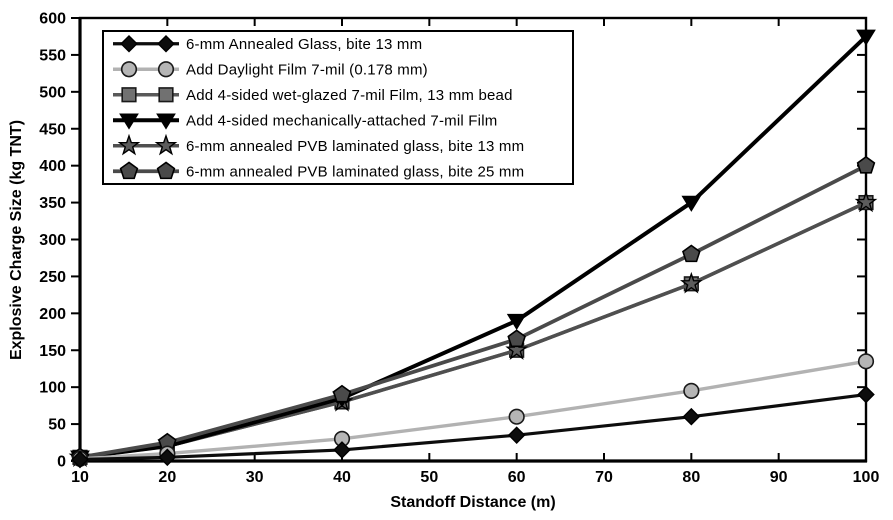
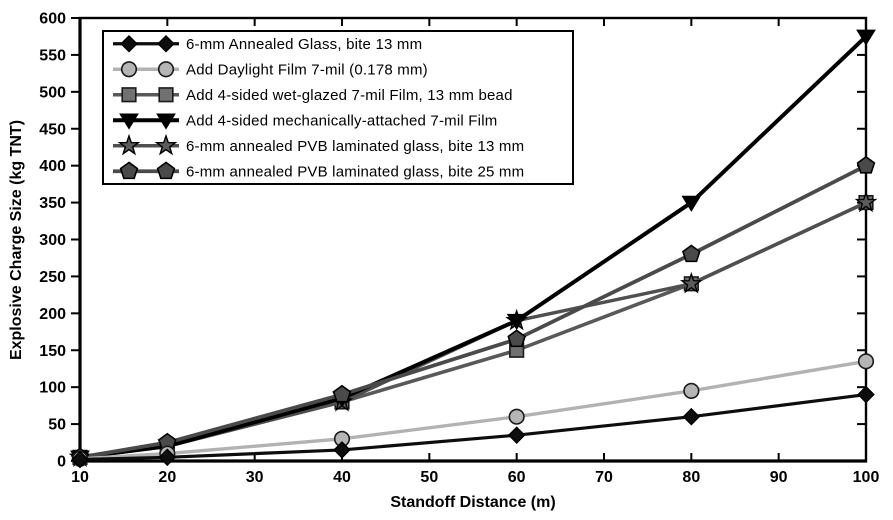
6-mm annealed PVB laminated glass, bite 13 mm/60: 150 -> 190
